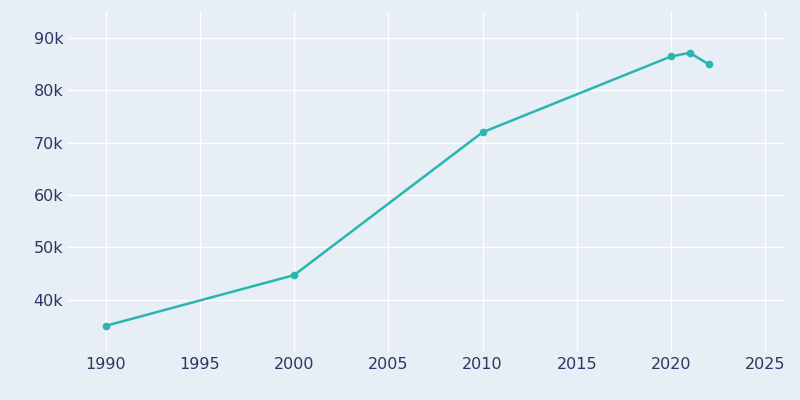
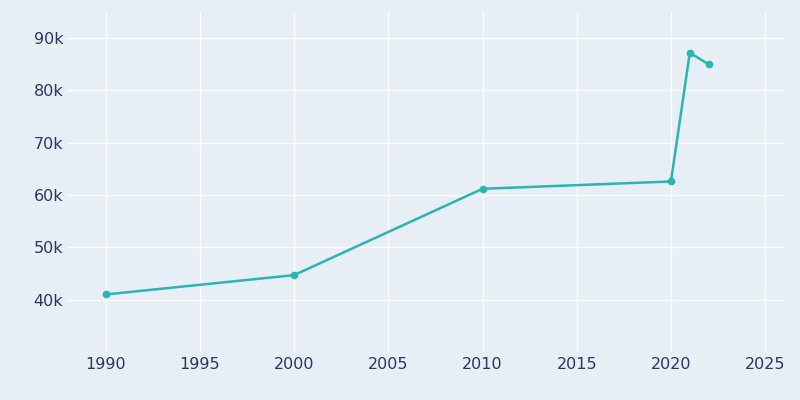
1990: 35.0k -> 41.0k
2010: 72.0k -> 61.2k
2020: 86.5k -> 62.6k
